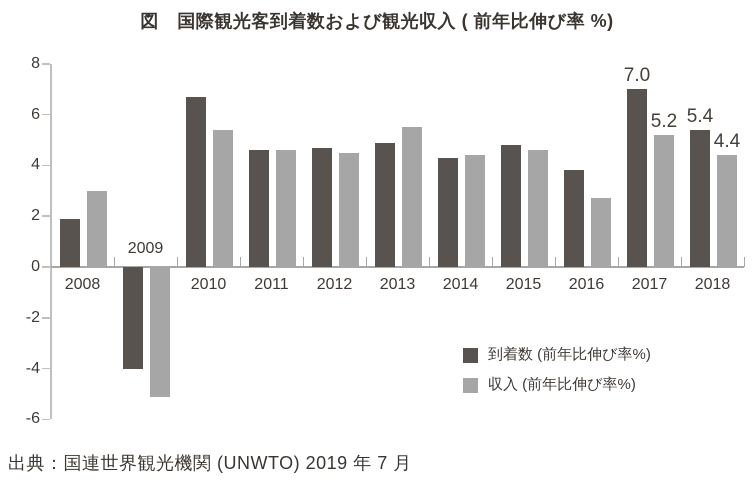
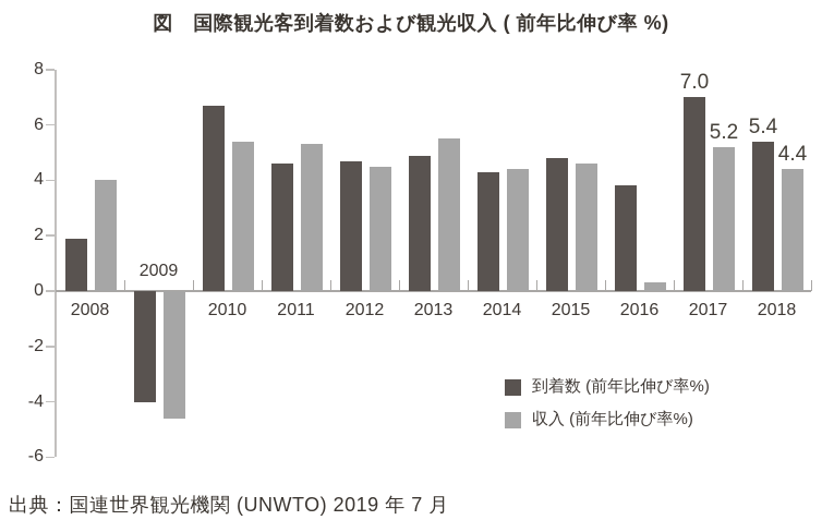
収入 (前年比伸び率%)/2008: 3.0 -> 4.0
収入 (前年比伸び率%)/2009: -5.1 -> -4.6
収入 (前年比伸び率%)/2011: 4.6 -> 5.3
収入 (前年比伸び率%)/2016: 2.7 -> 0.3
